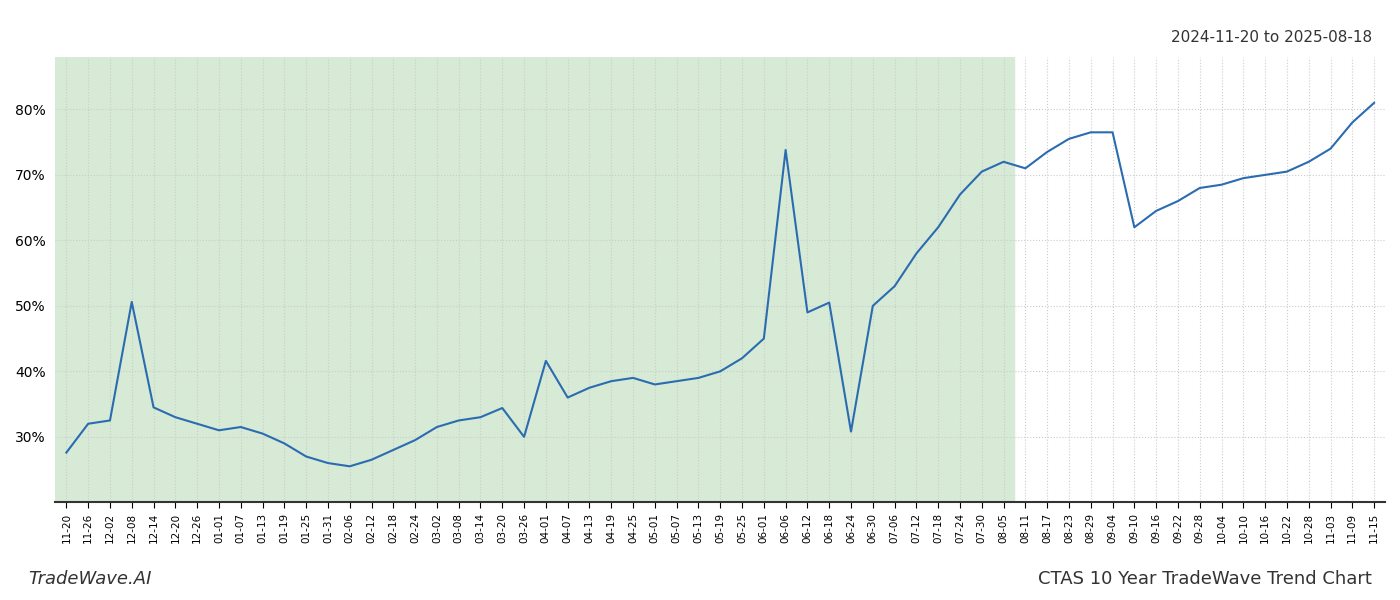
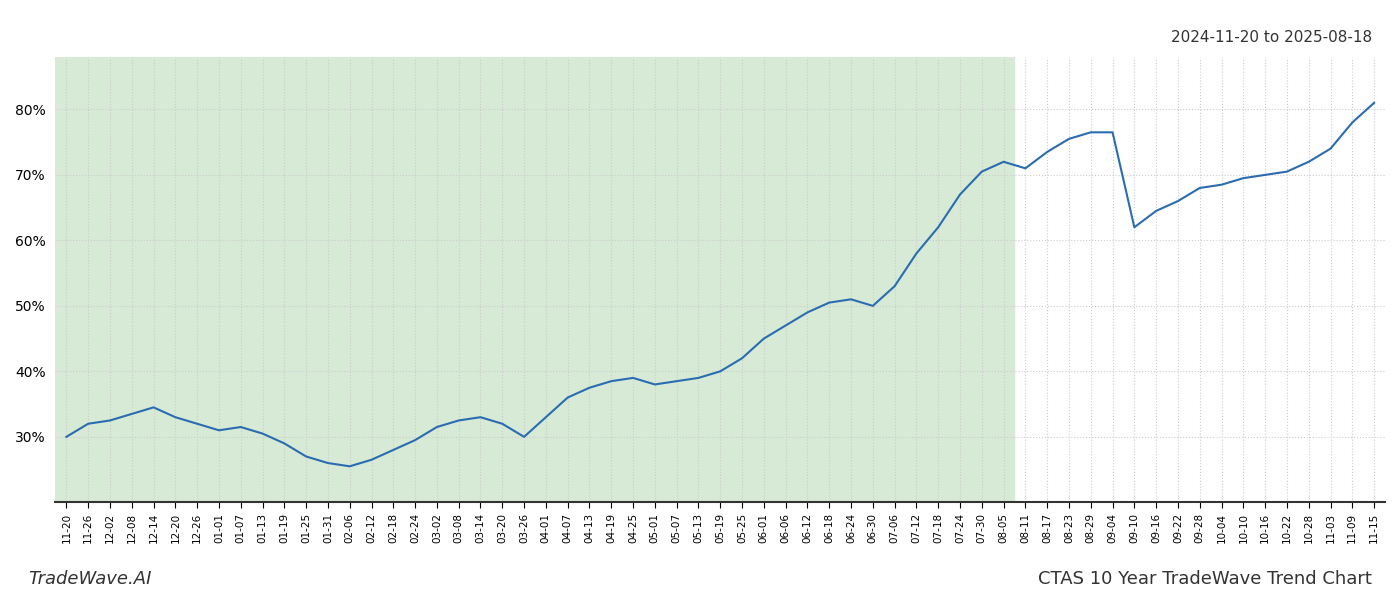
11-20: 27.6% -> 30.0%
12-08: 50.6% -> 33.5%
03-20: 34.4% -> 32.0%
04-01: 41.6% -> 33.0%
06-06: 73.8% -> 47.0%
06-24: 30.8% -> 51.0%
